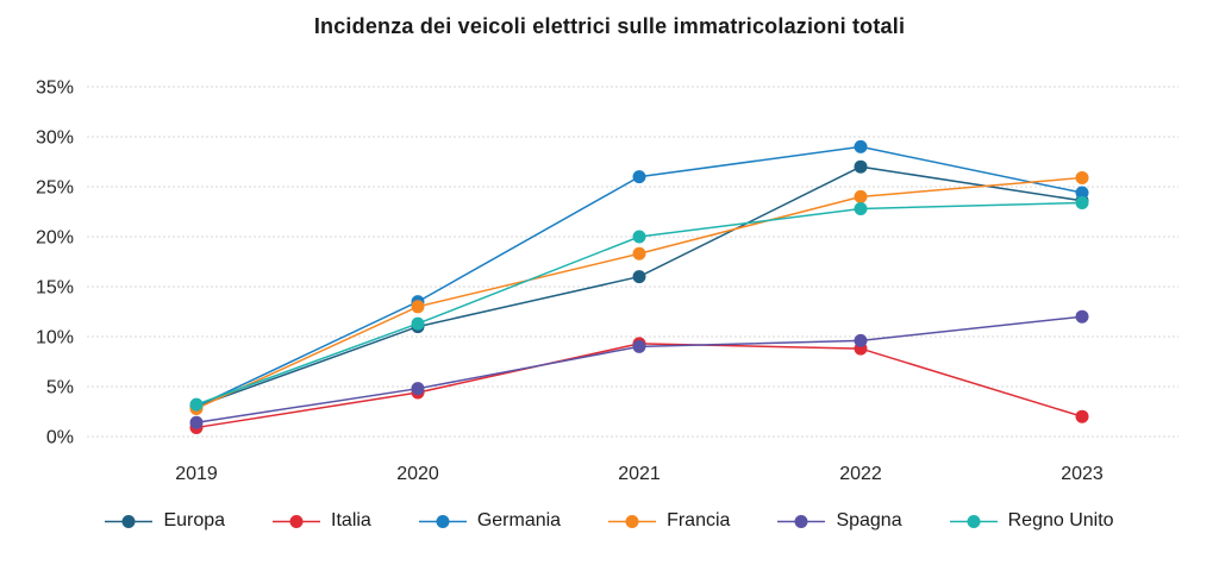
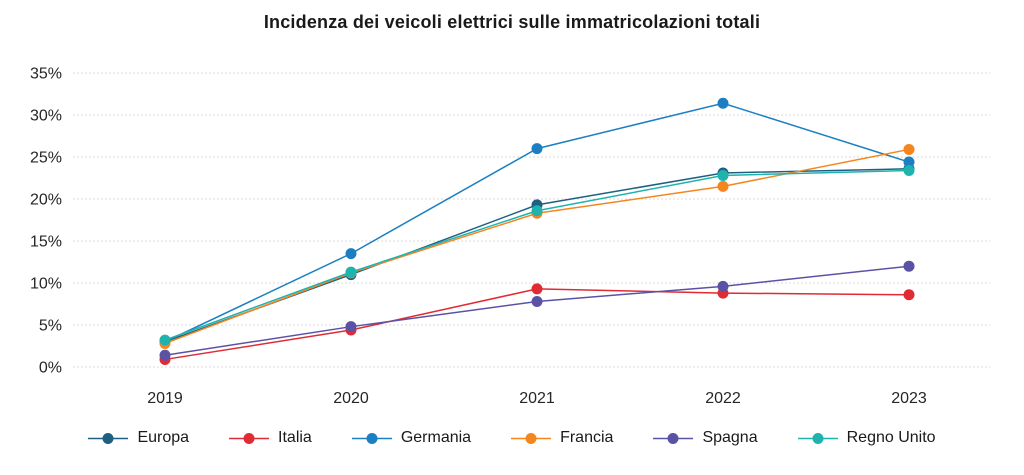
Francia/2020: 13% -> 11%
Europa/2021: 16% -> 19%
Spagna/2021: 9% -> 8%
Regno Unito/2021: 20% -> 19%
Europa/2022: 27% -> 23%
Germania/2022: 29% -> 31%
Francia/2022: 24% -> 22%
Italia/2023: 2% -> 9%
